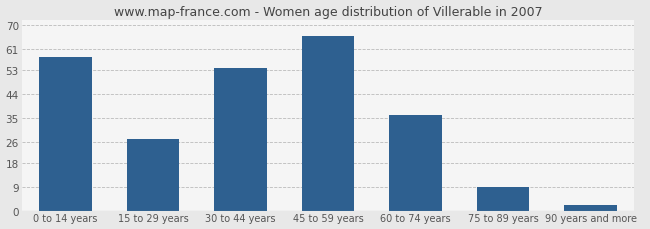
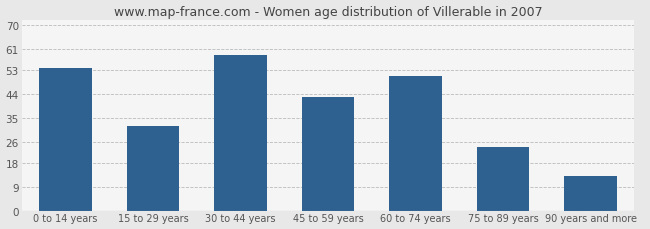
0 to 14 years: 58 -> 54
15 to 29 years: 27 -> 32
30 to 44 years: 54 -> 59
45 to 59 years: 66 -> 43
60 to 74 years: 36 -> 51
75 to 89 years: 9 -> 24
90 years and more: 2 -> 13
